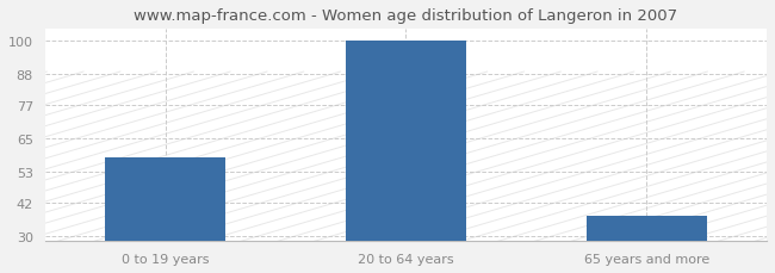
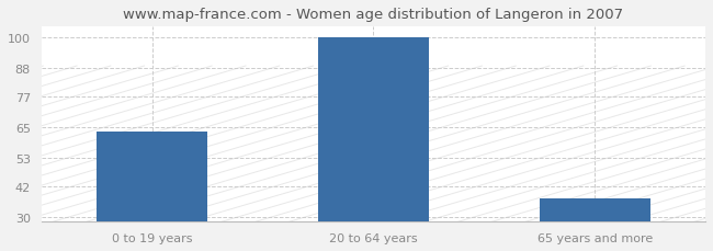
0 to 19 years: 58 -> 63
